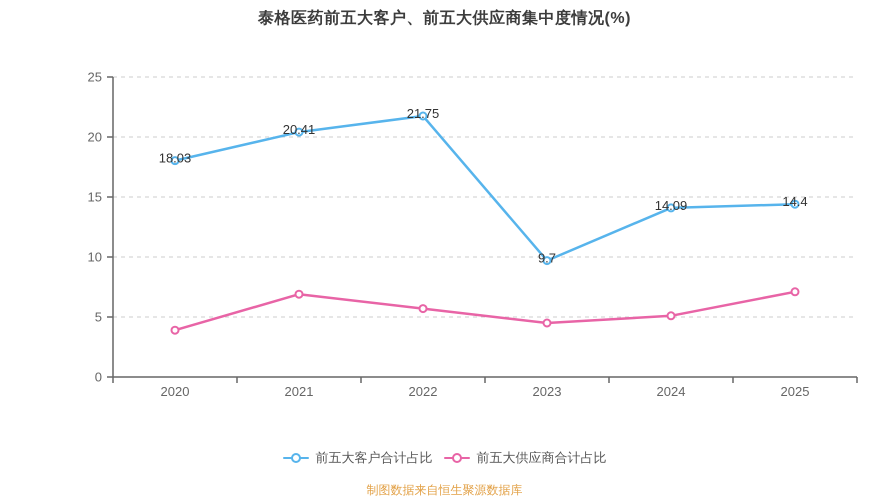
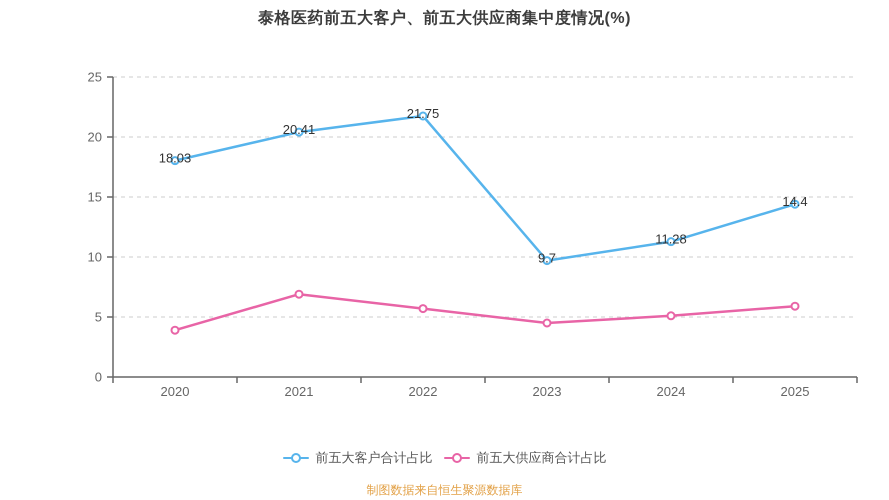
前五大客户合计占比/2024: 14.09 -> 11.28
前五大供应商合计占比/2025: 7.1 -> 5.9
